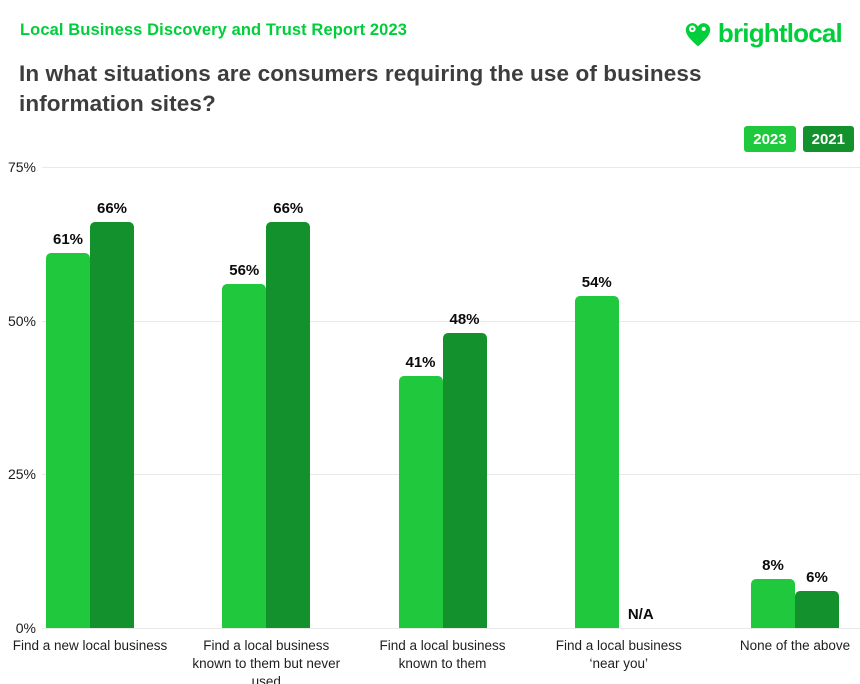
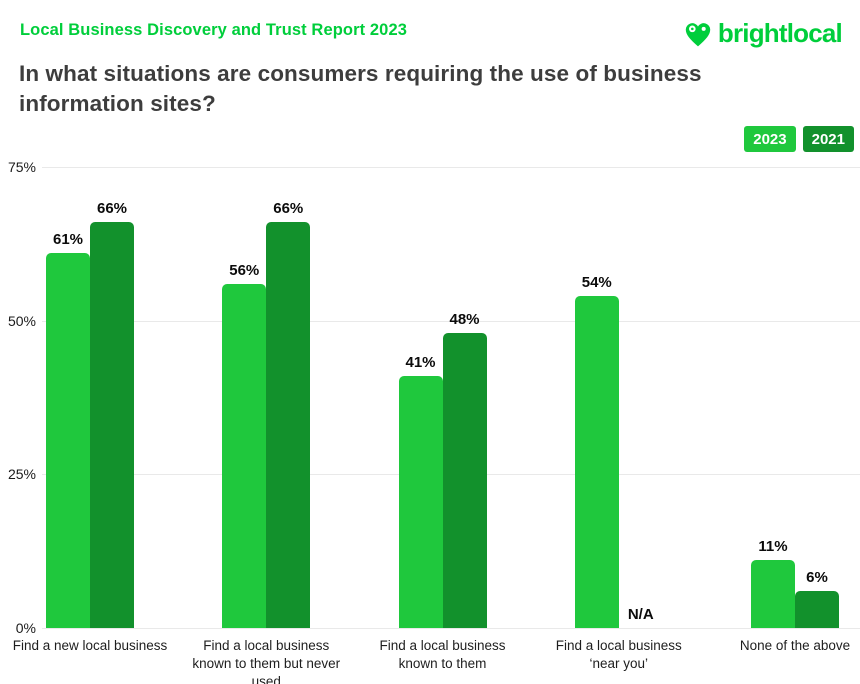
2023/None of the above: 8% -> 11%
